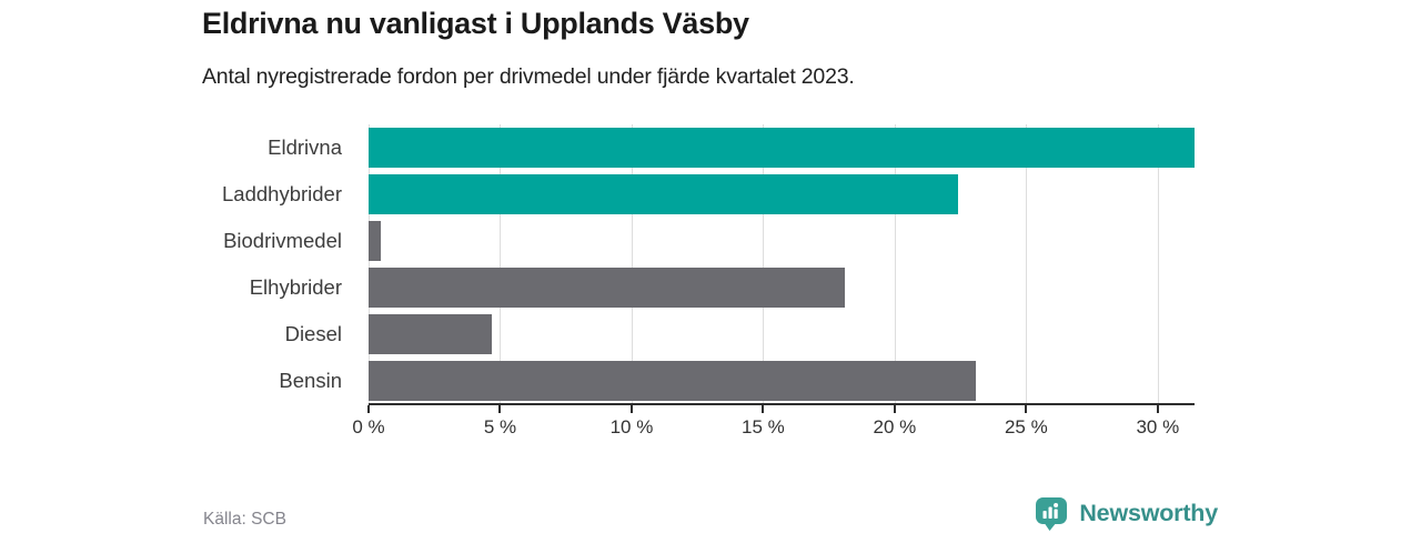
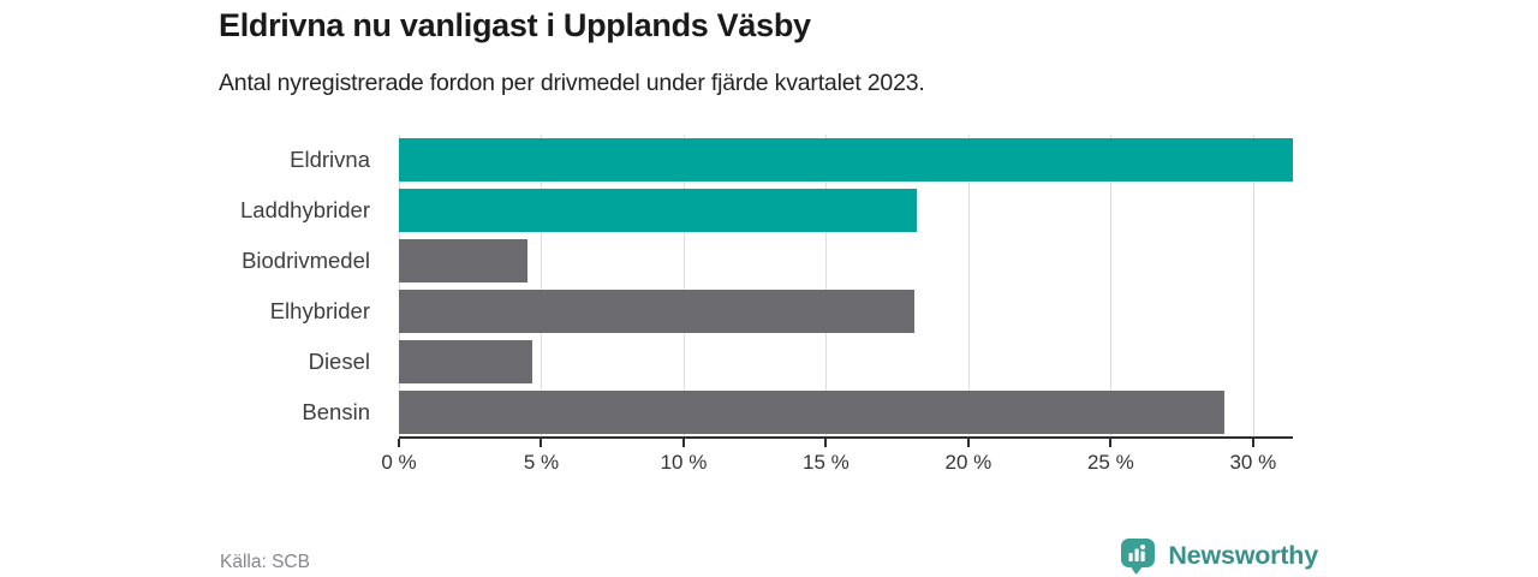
Laddhybrider: 22.4% -> 18.2%
Biodrivmedel: 0.5% -> 4.5%
Bensin: 23.1% -> 29.0%
